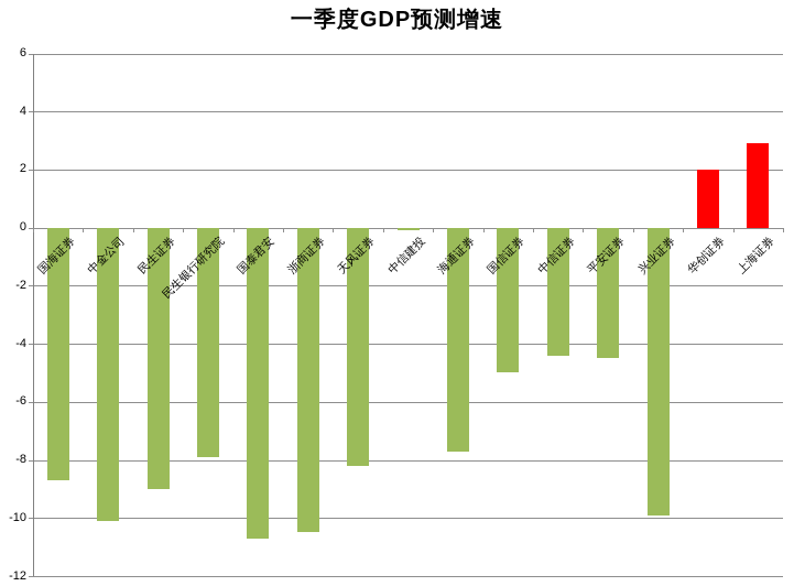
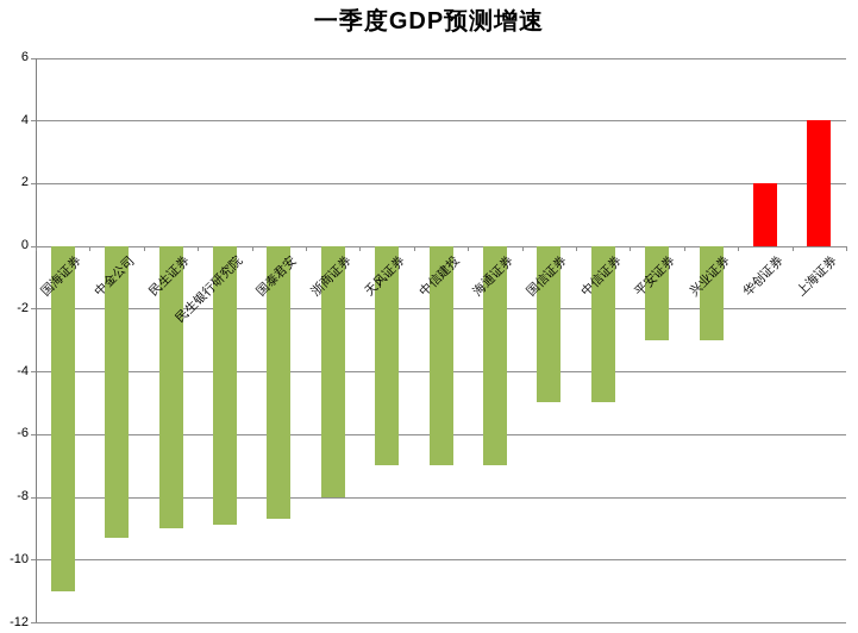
国海证券: -8.7 -> -11.0
中金公司: -10.1 -> -9.3
民生银行研究院: -7.9 -> -8.9
国泰君安: -10.7 -> -8.7
浙商证券: -10.5 -> -8.0
天风证券: -8.2 -> -7.0
中信建投: -0.1 -> -7.0
海通证券: -7.7 -> -7.0
中信证券: -4.4 -> -5.0
平安证券: -4.5 -> -3.0
兴业证券: -9.9 -> -3.0
上海证券: 2.9 -> 4.0
